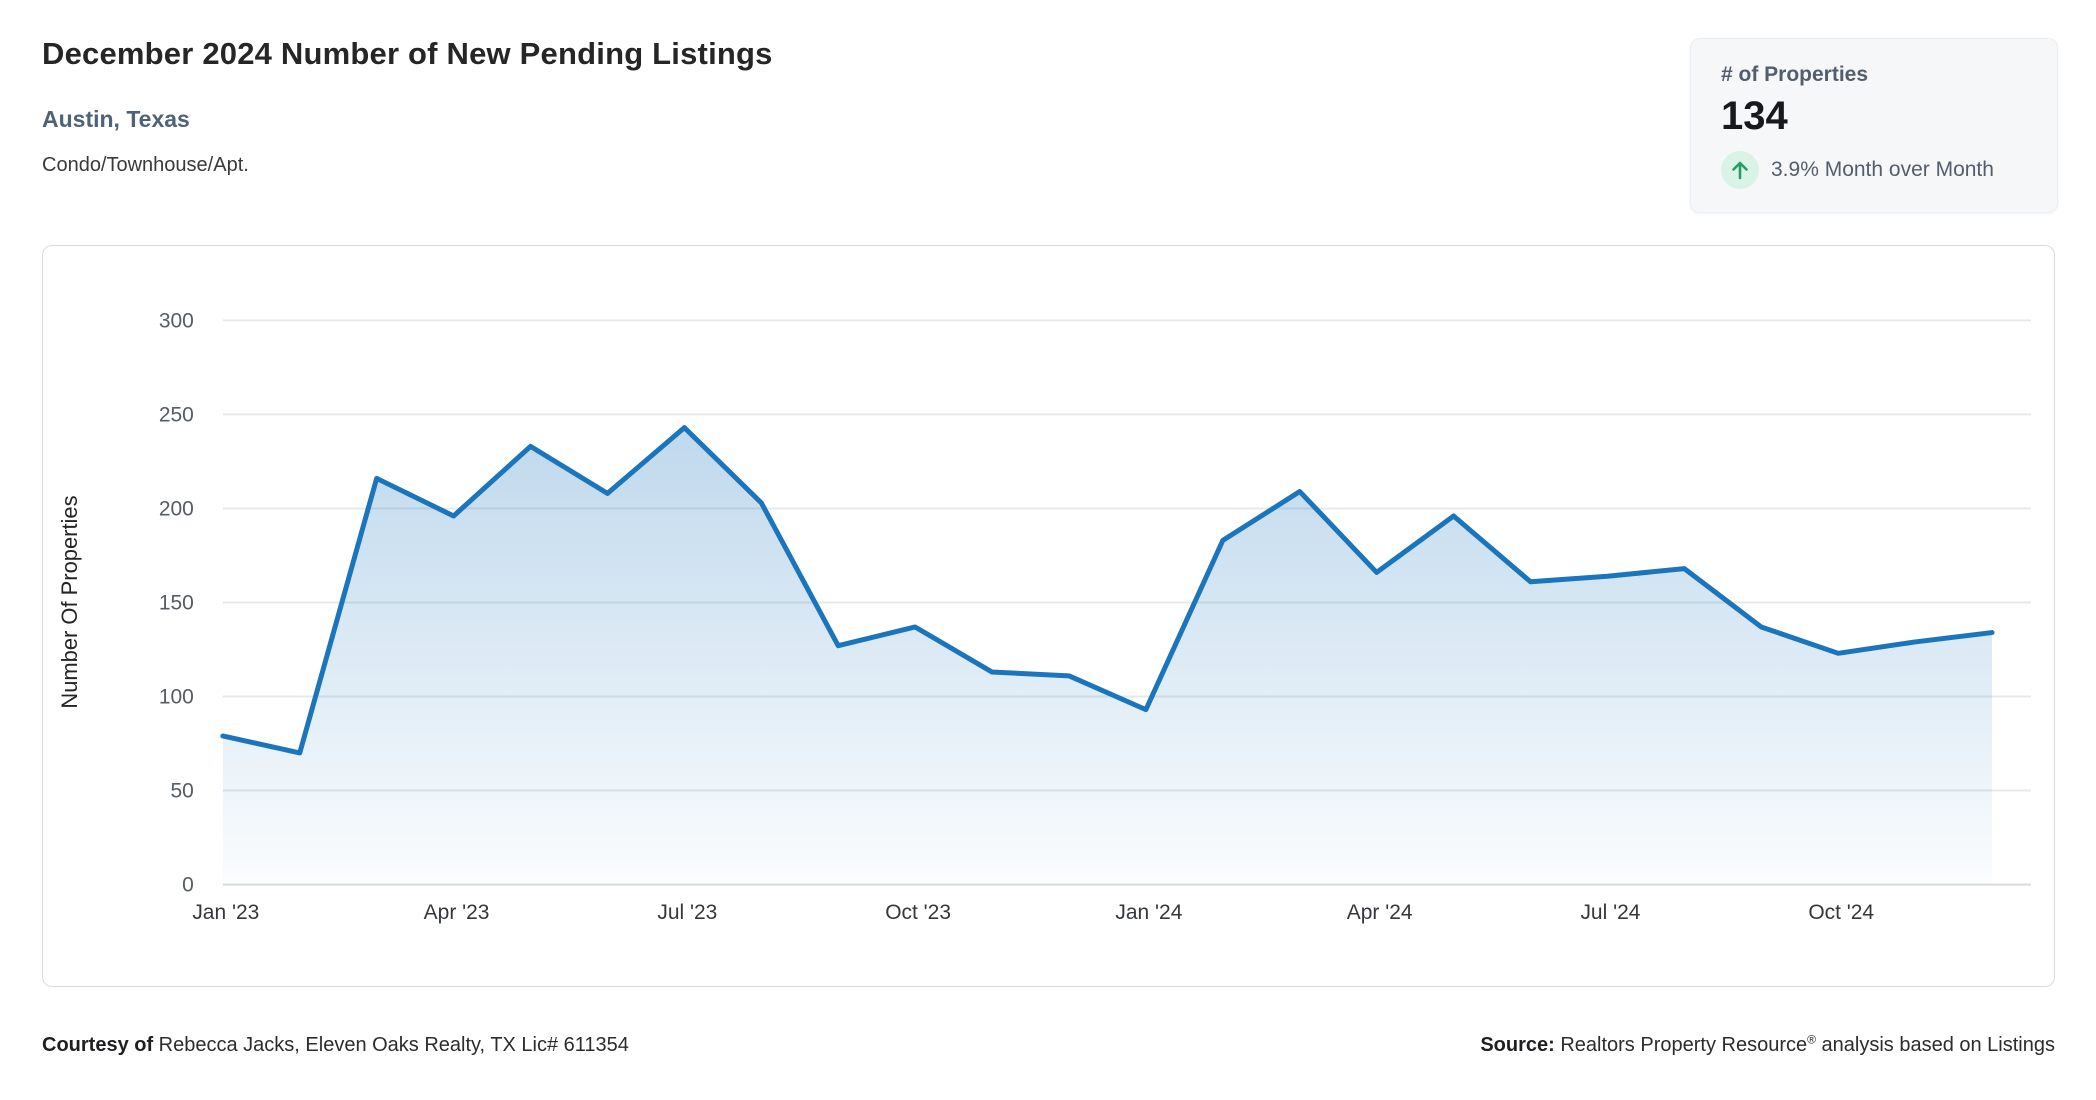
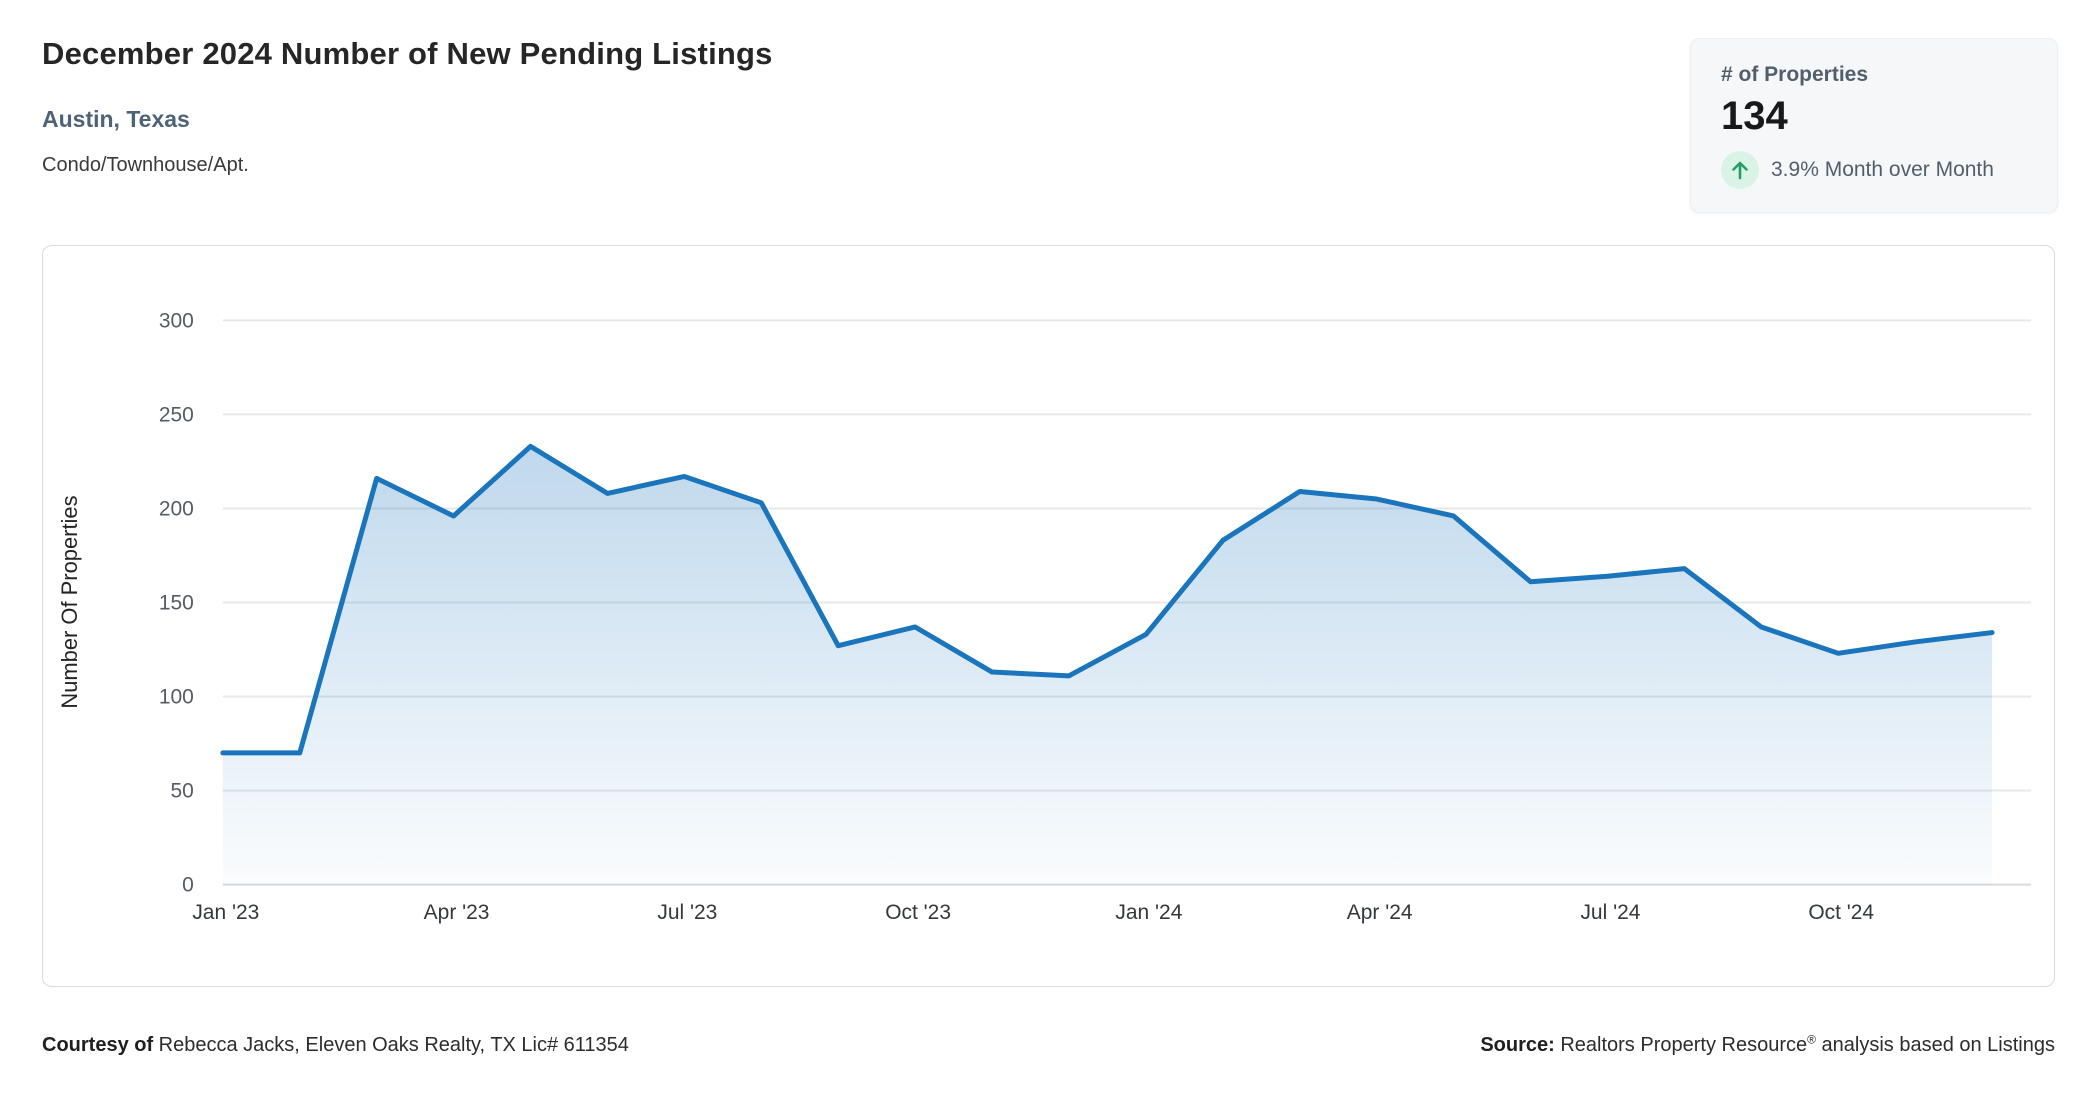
Jan '23: 79 -> 70
Jul '23: 243 -> 217
Jan '24: 93 -> 133
Apr '24: 166 -> 205
